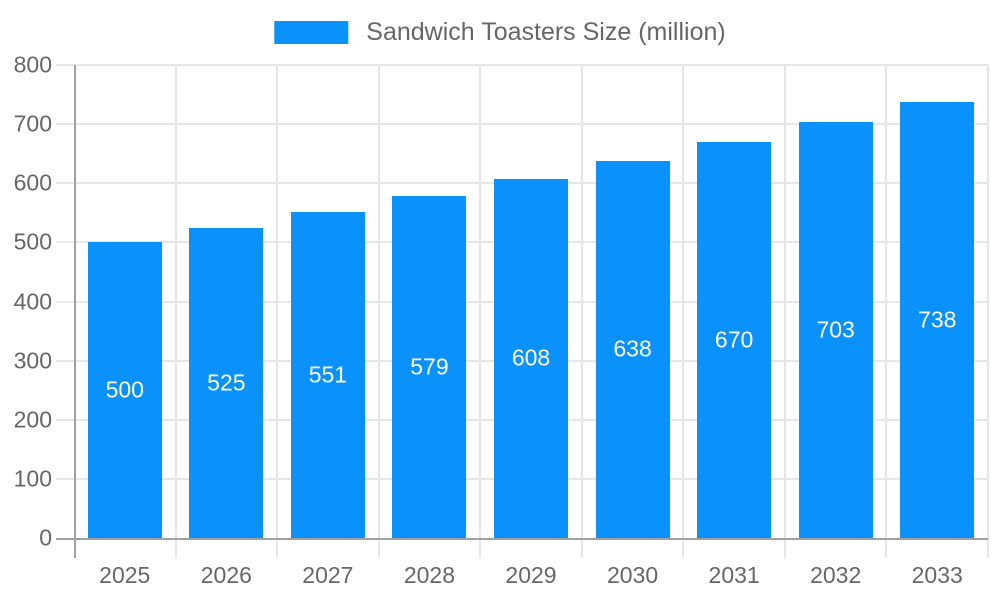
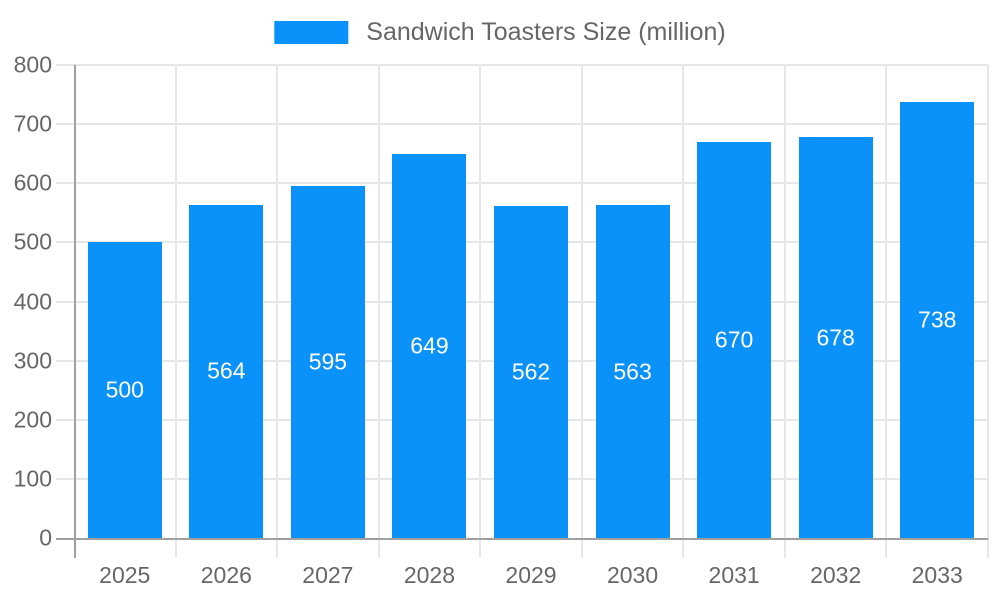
2026: 525 -> 564
2027: 551 -> 595
2028: 579 -> 649
2029: 608 -> 562
2030: 638 -> 563
2032: 703 -> 678
